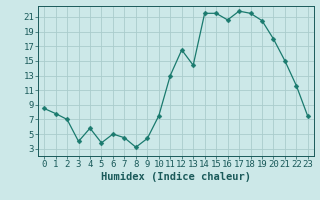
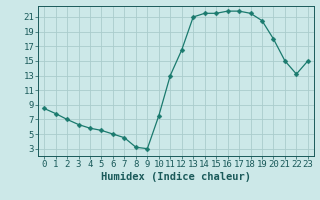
3: 4.0 -> 6.3
5: 3.8 -> 5.5
9: 4.4 -> 3.0
13: 14.4 -> 21.0
16: 20.6 -> 21.8
22: 11.6 -> 13.2
23: 7.4 -> 15.0
